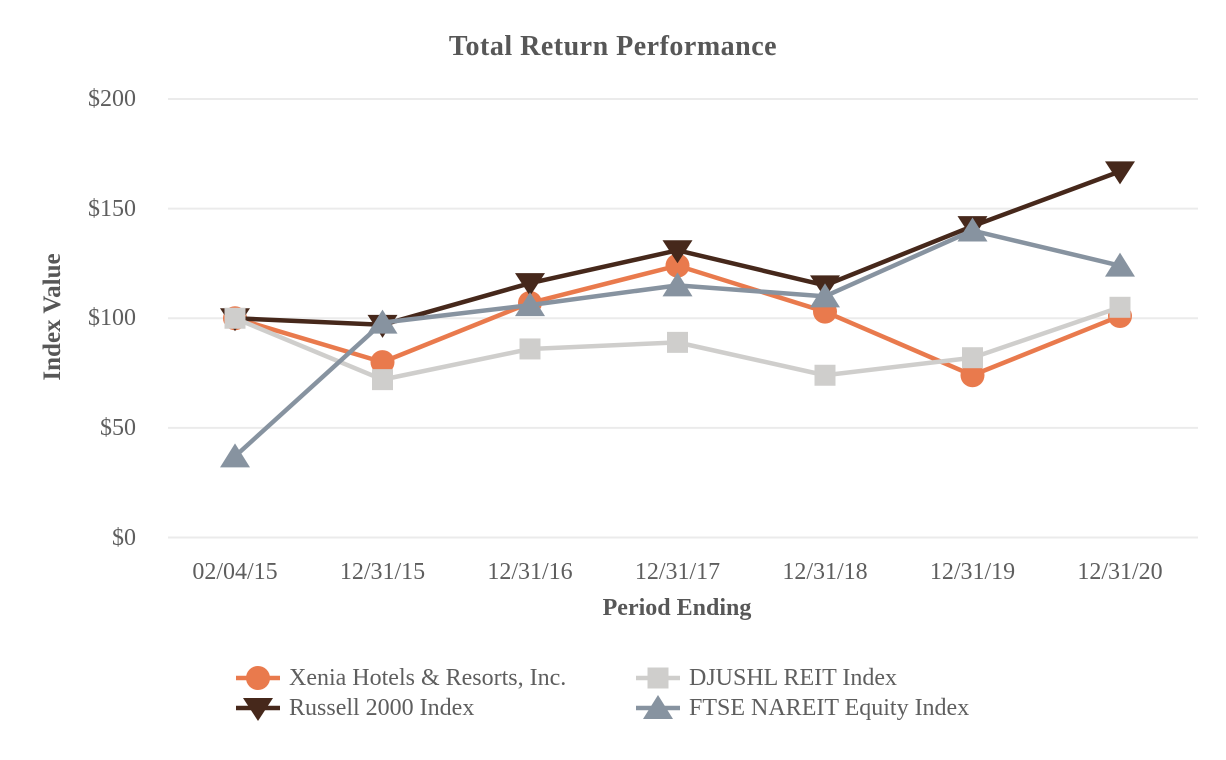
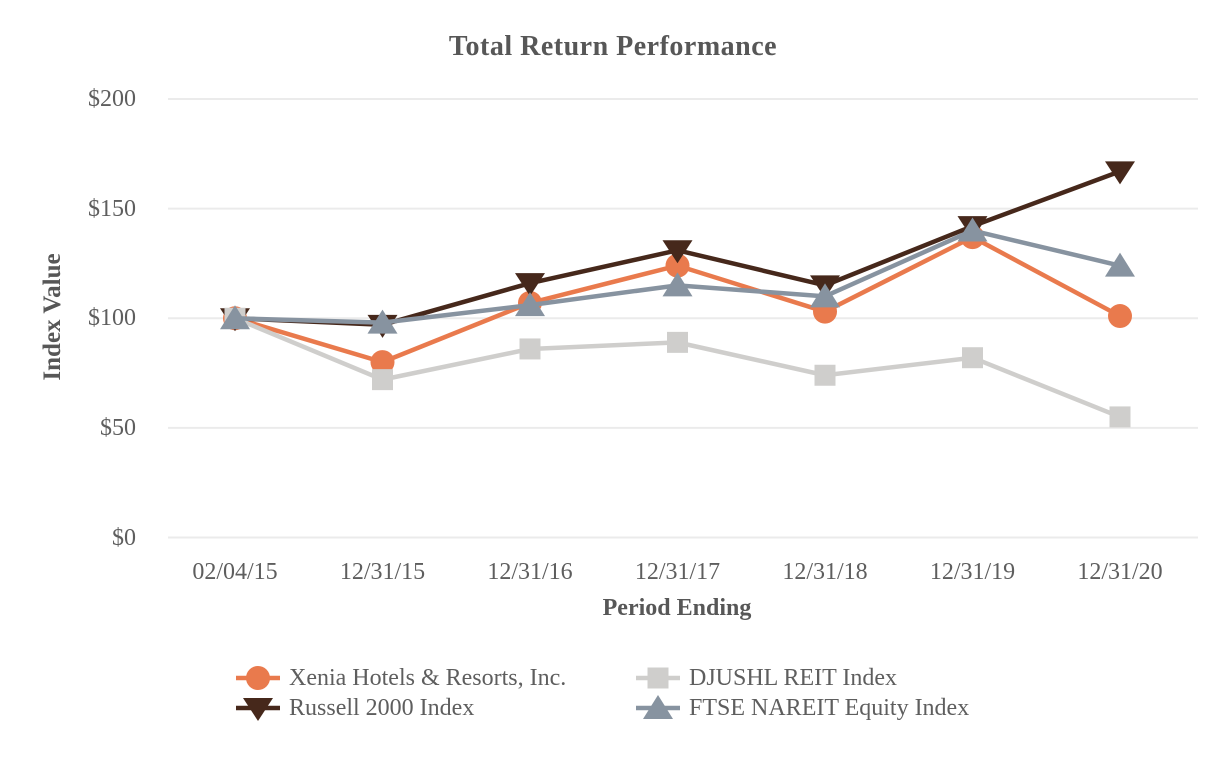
FTSE NAREIT Equity Index/02/04/15: $37 -> $100
Xenia Hotels & Resorts, Inc./12/31/19: $74 -> $137
DJUSHL REIT Index/12/31/20: $105 -> $55
